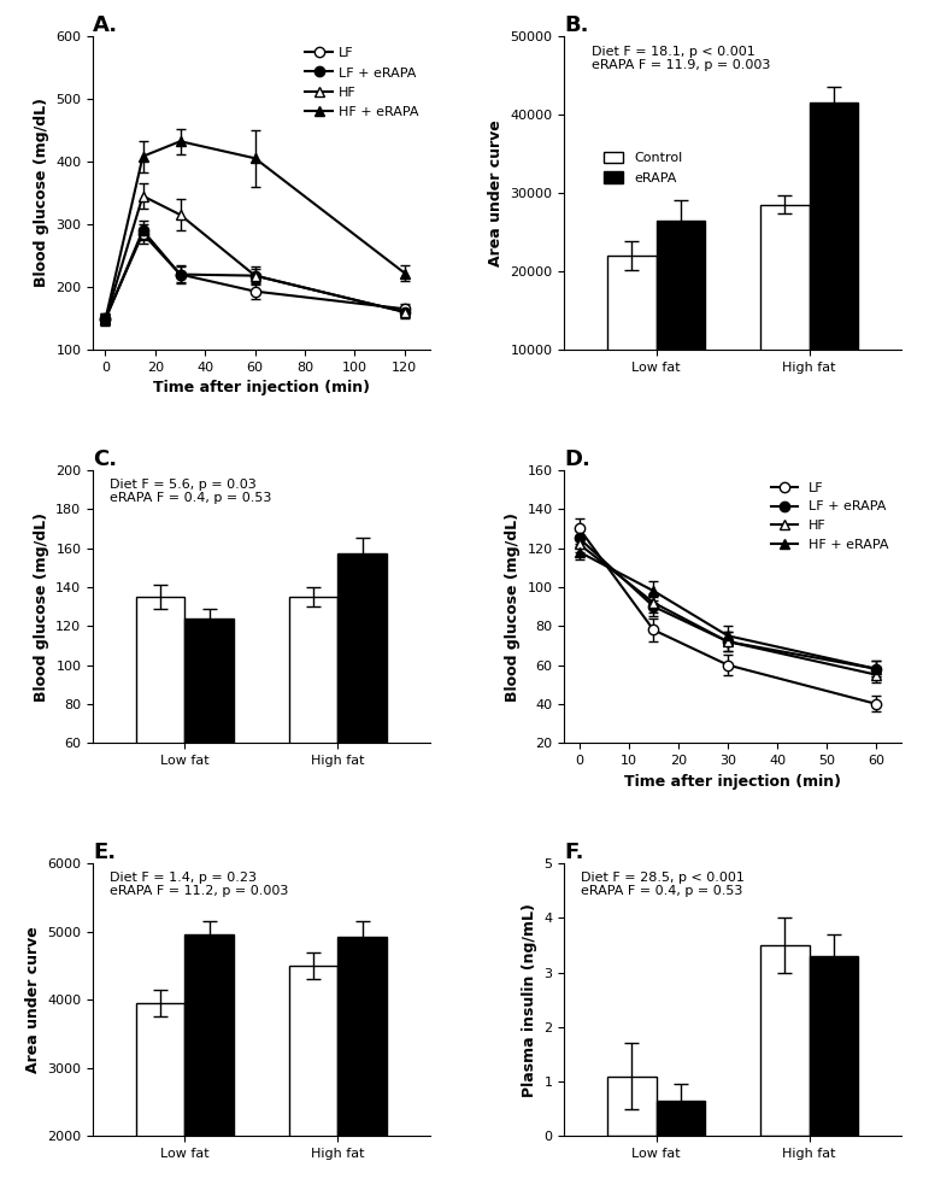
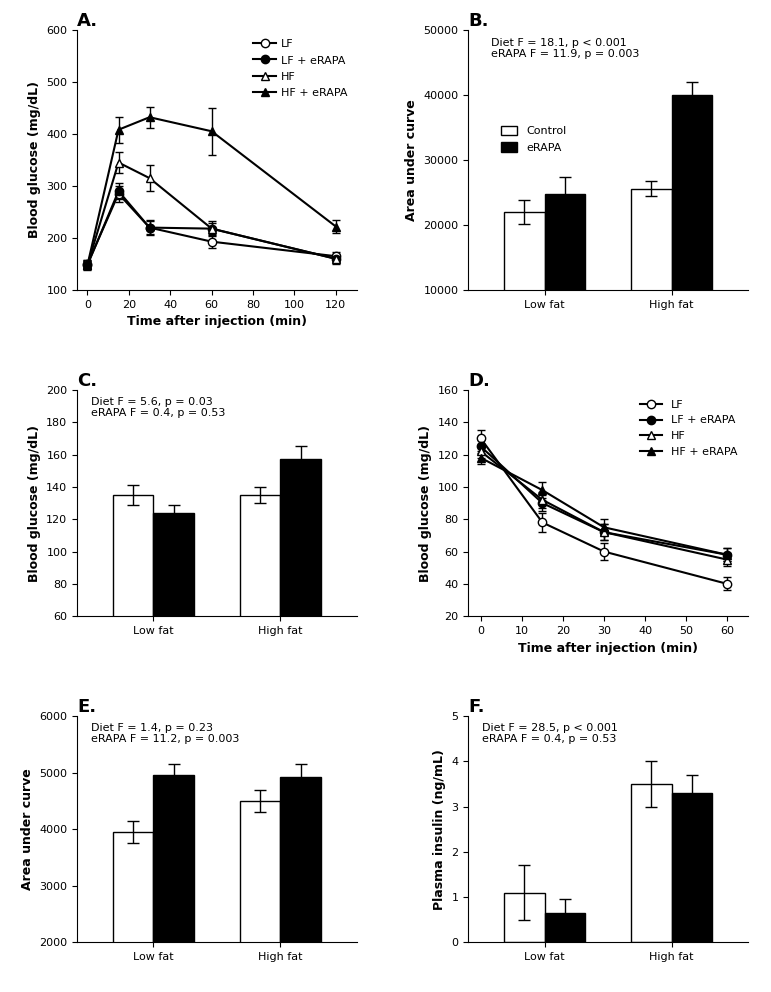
B./eRAPA/Low fat: 26500 -> 24800
B./Control/High fat: 28500 -> 25600
B./eRAPA/High fat: 41500 -> 40000
